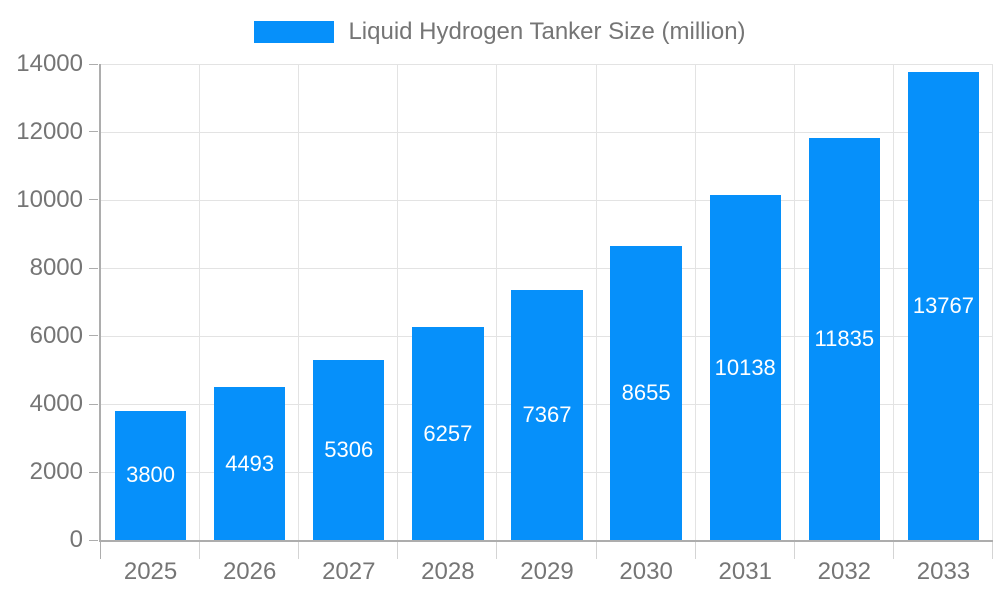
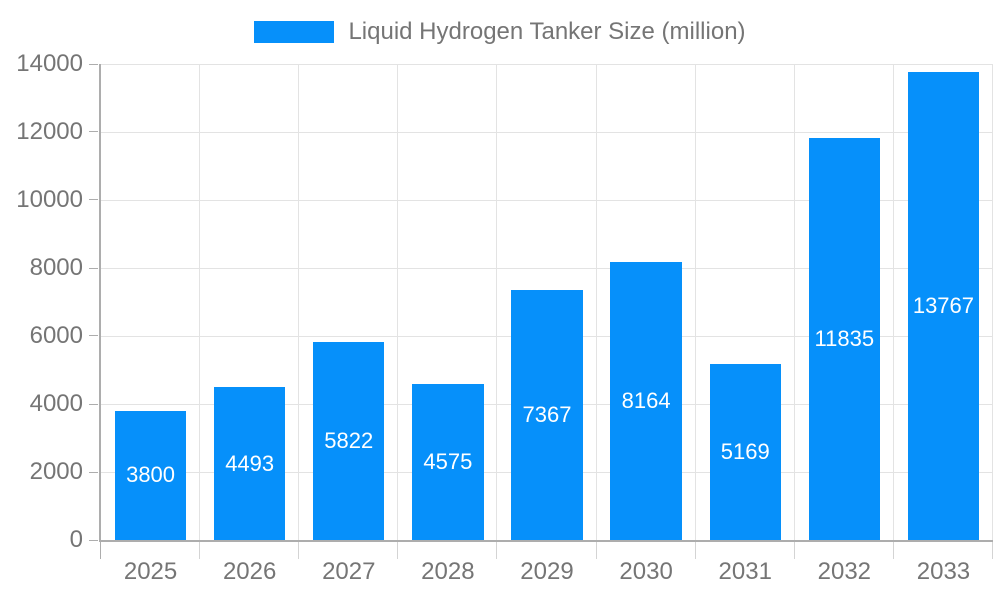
2027: 5306 -> 5822
2028: 6257 -> 4575
2030: 8655 -> 8164
2031: 10138 -> 5169
